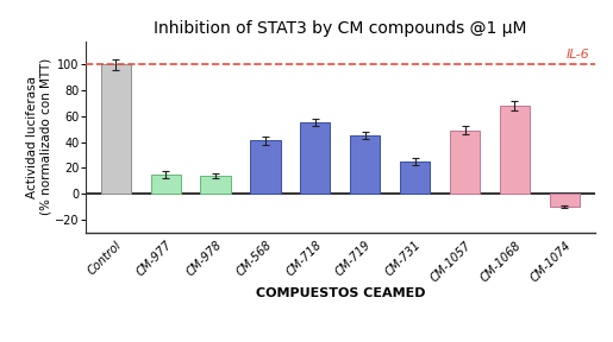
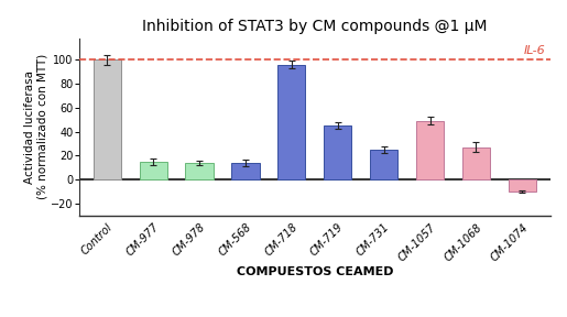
CM-568: 41 -> 14
CM-718: 55 -> 96
CM-1068: 68 -> 27
